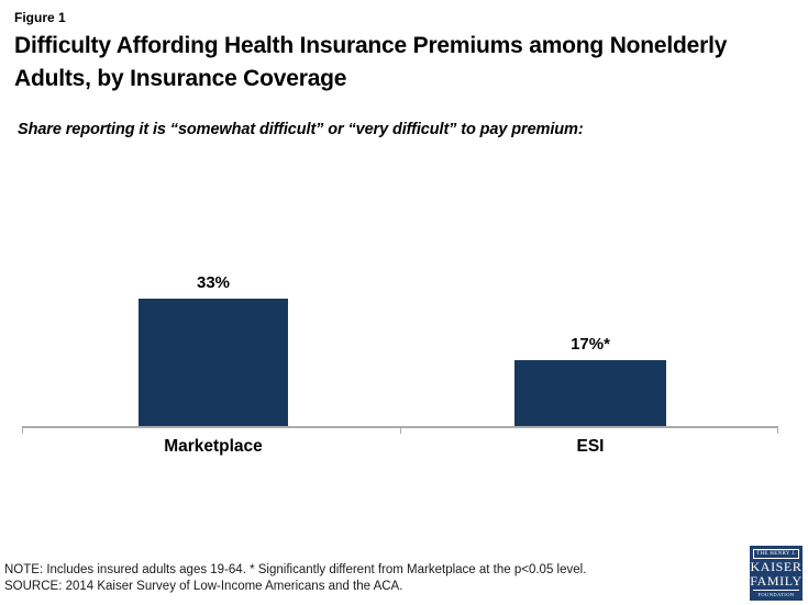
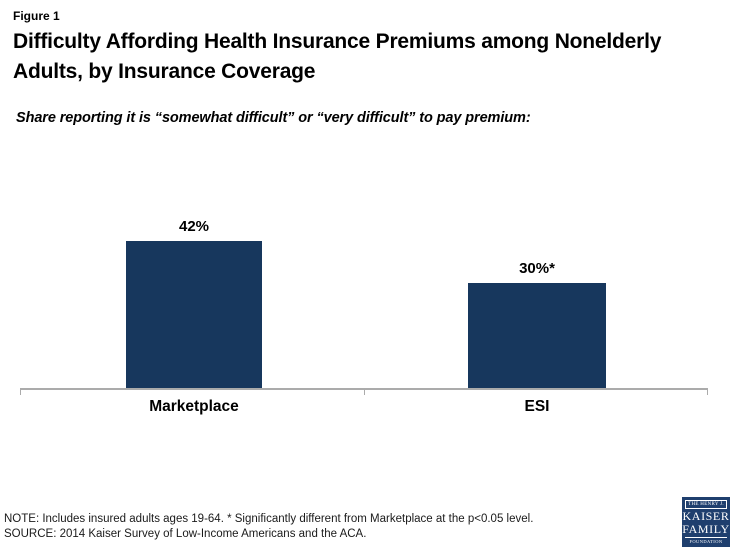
Marketplace: 33% -> 42%
ESI: 17 -> 30
